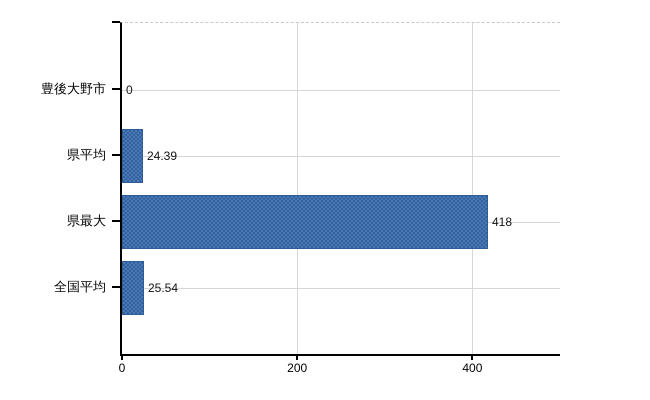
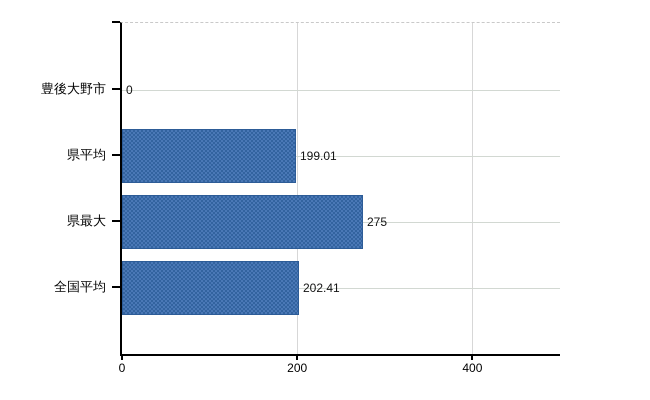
県平均: 24.39 -> 199.01
県最大: 418 -> 275
全国平均: 25.54 -> 202.41
